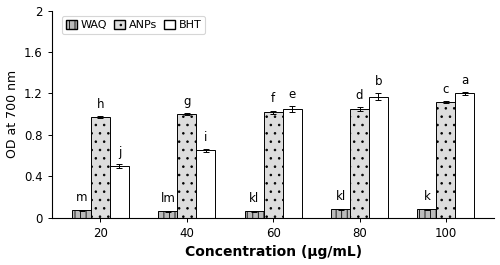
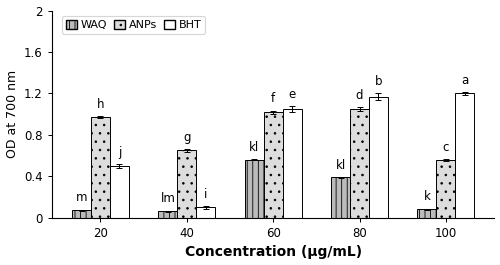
ANPs/40: 1.00 -> 0.65
BHT/40: 0.65 -> 0.10
WAQ/60: 0.07 -> 0.56
WAQ/80: 0.09 -> 0.39
ANPs/100: 1.12 -> 0.56
